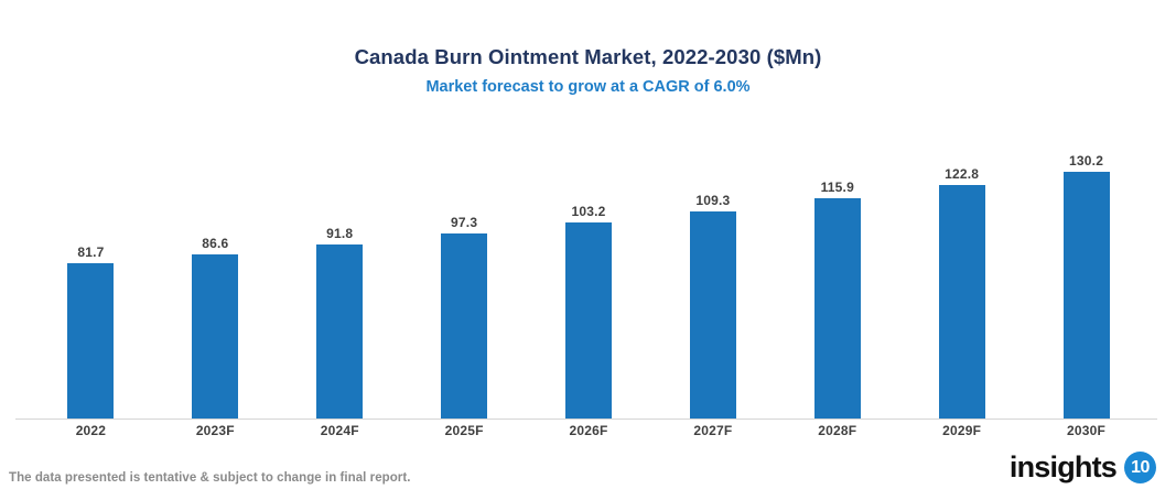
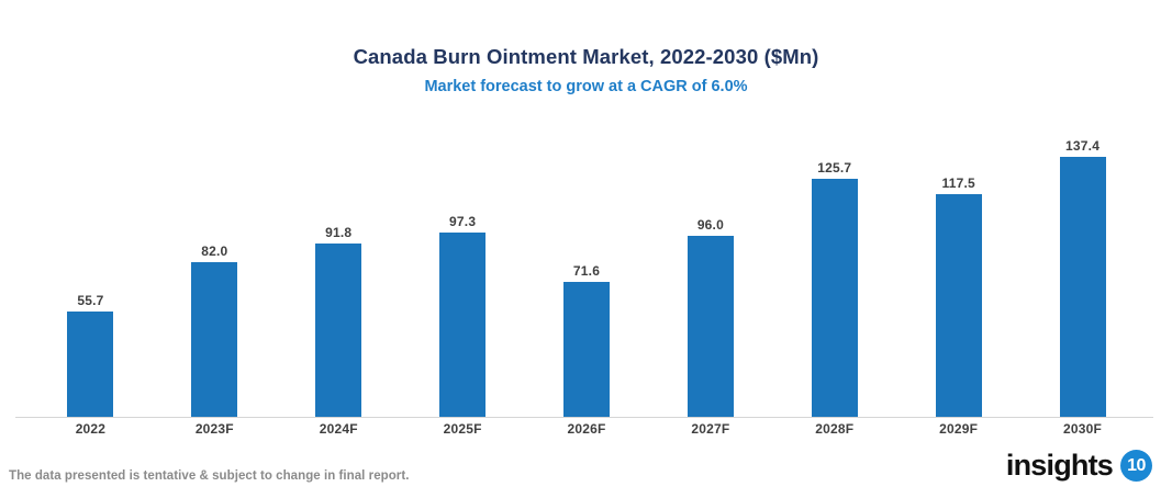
2022: 81.7 -> 55.7
2023F: 86.6 -> 82.0
2026F: 103.2 -> 71.6
2027F: 109.3 -> 96.0
2028F: 115.9 -> 125.7
2029F: 122.8 -> 117.5
2030F: 130.2 -> 137.4
